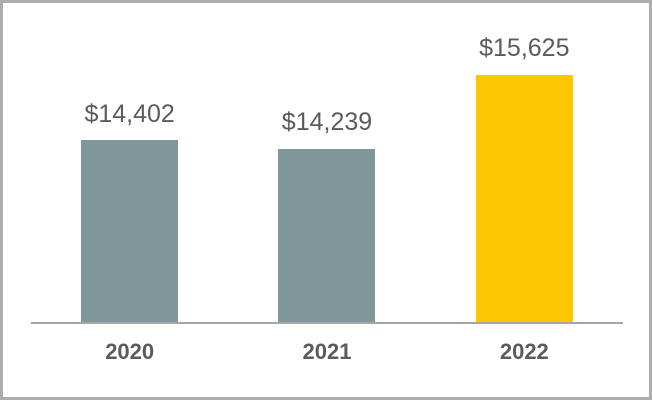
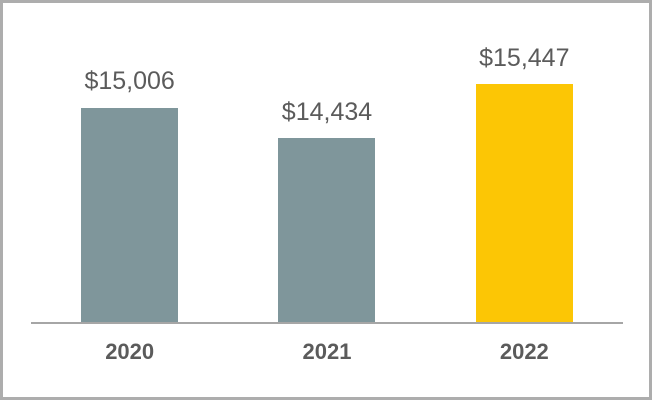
2020: $14,402 -> $15,006
2021: $14,239 -> $14,434
2022: $15,625 -> $15,447
